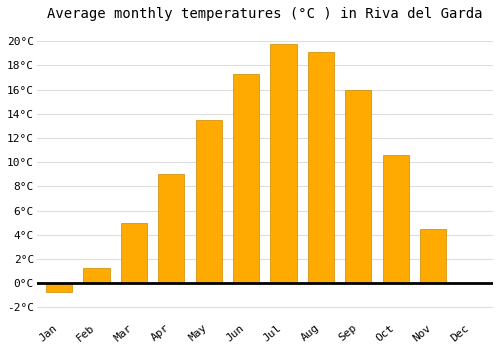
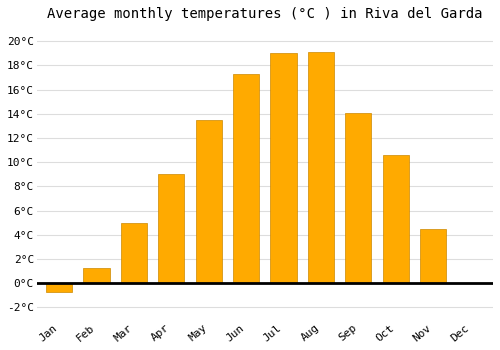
Jul: 19.8°C -> 19.0°C
Sep: 16.0°C -> 14.1°C
